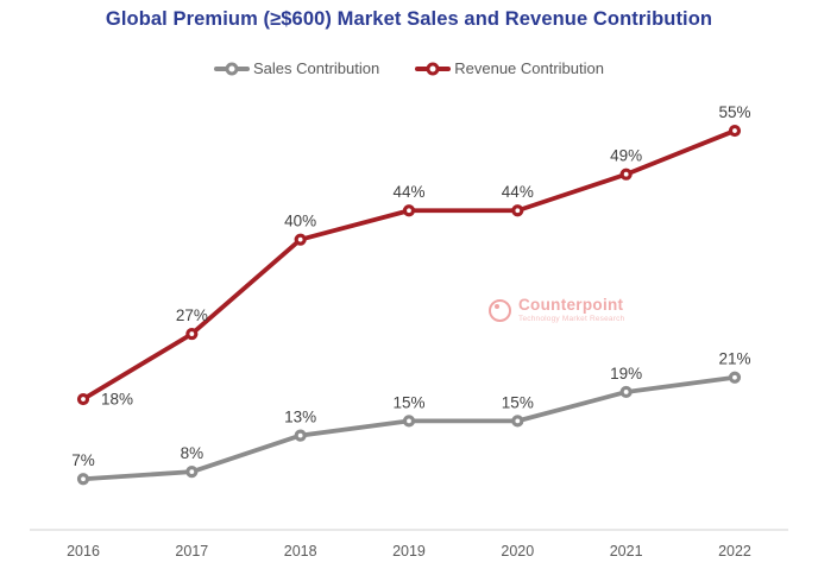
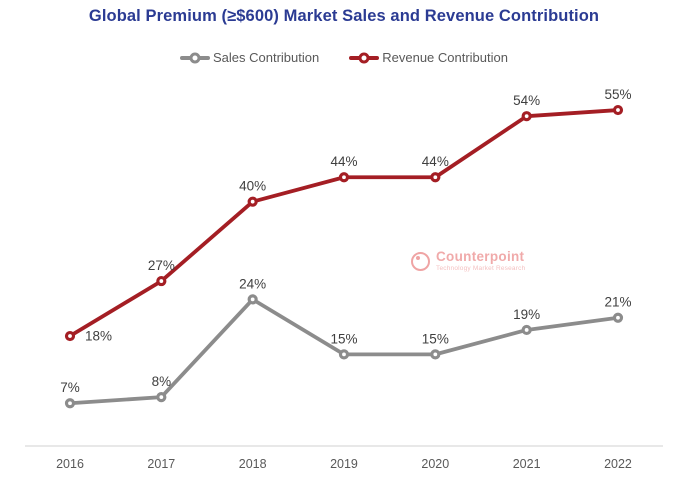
Sales Contribution/2018: 13% -> 24%
Revenue Contribution/2021: 49% -> 54%
